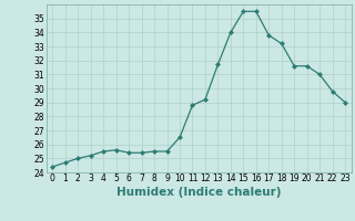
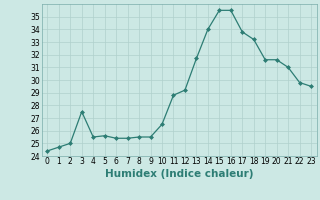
3: 25.2 -> 27.5
23: 29.0 -> 29.5
